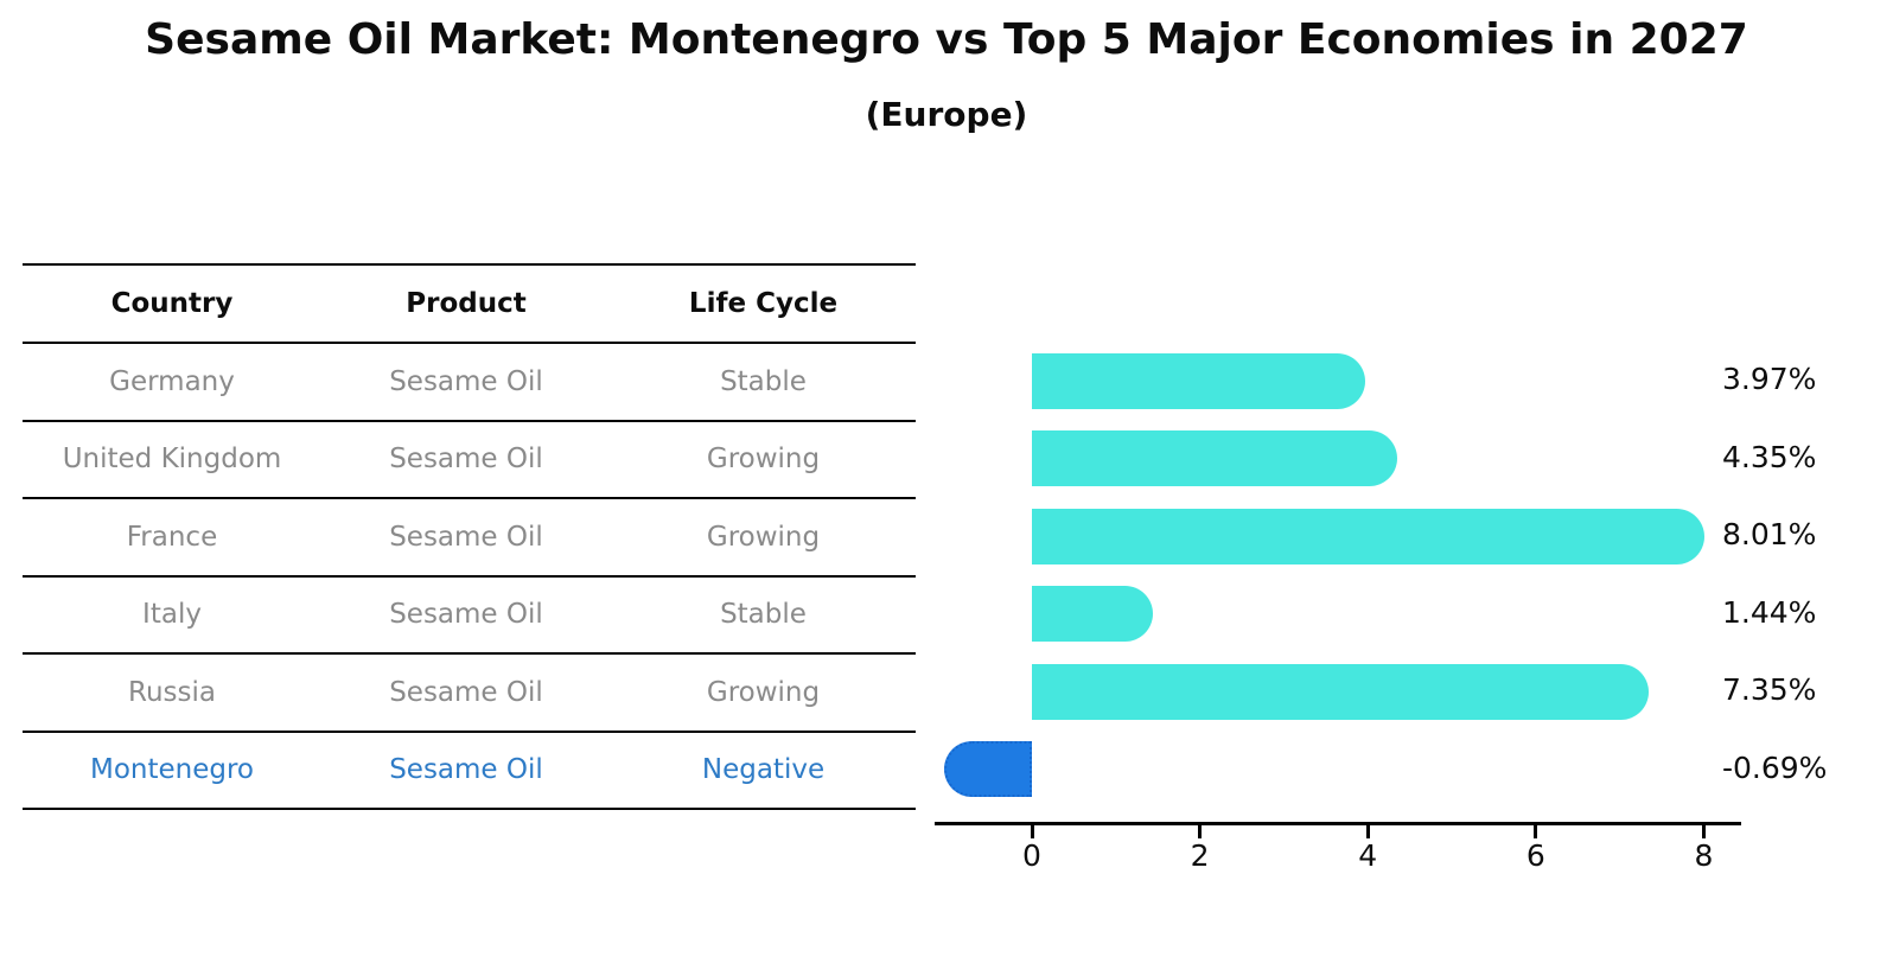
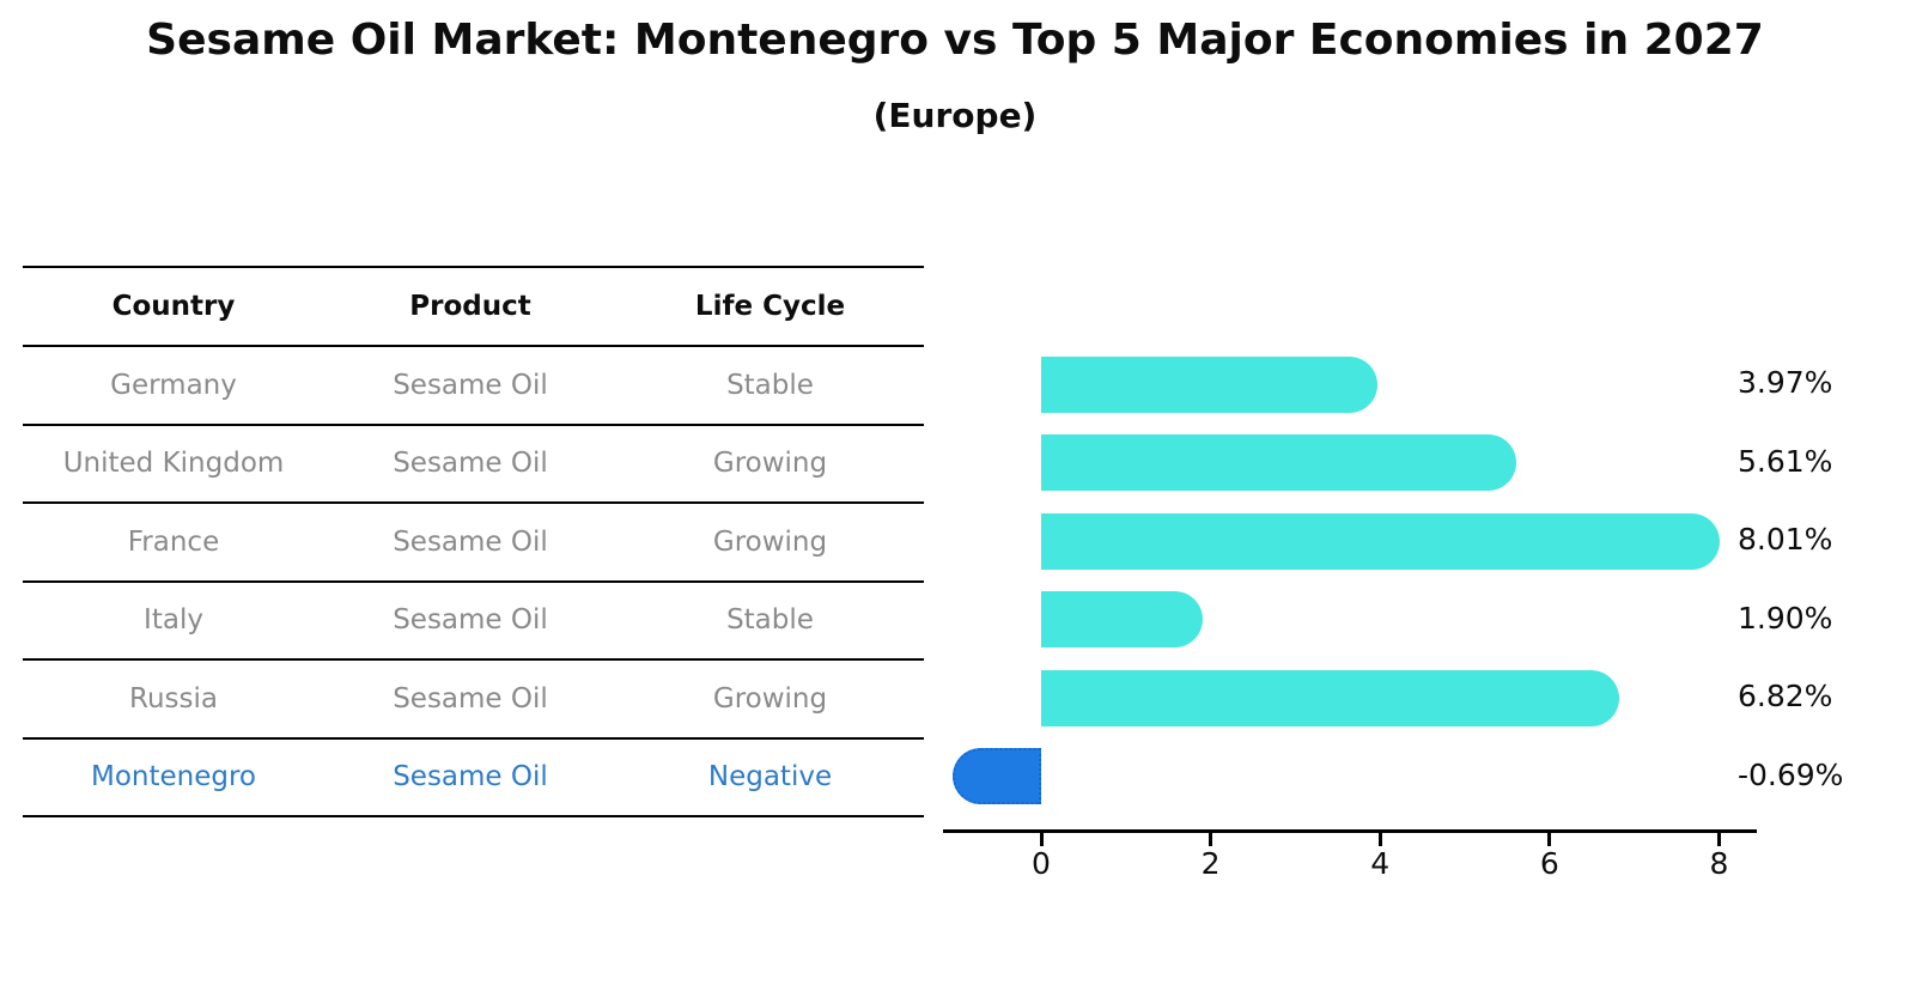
United Kingdom: 4.35% -> 5.61%
Italy: 1.44% -> 1.90%
Russia: 7.35% -> 6.82%
